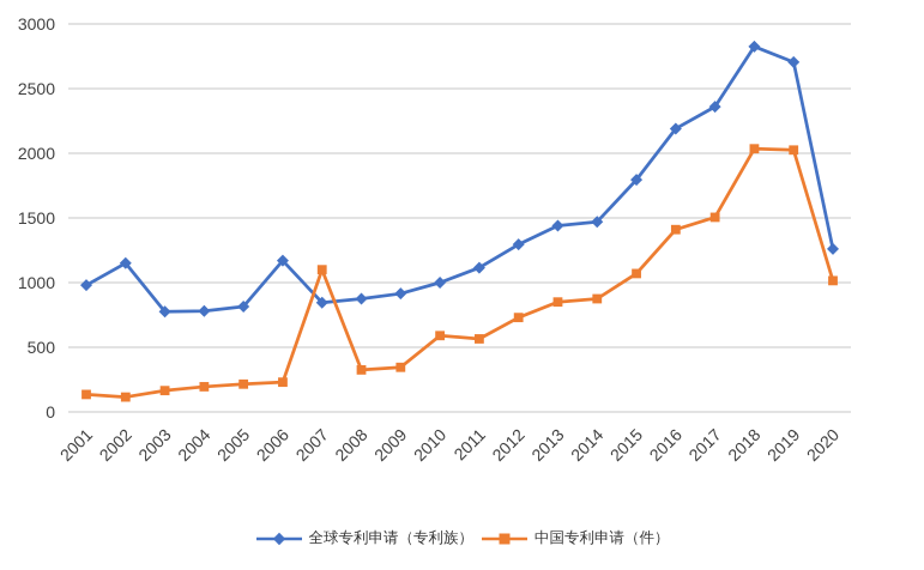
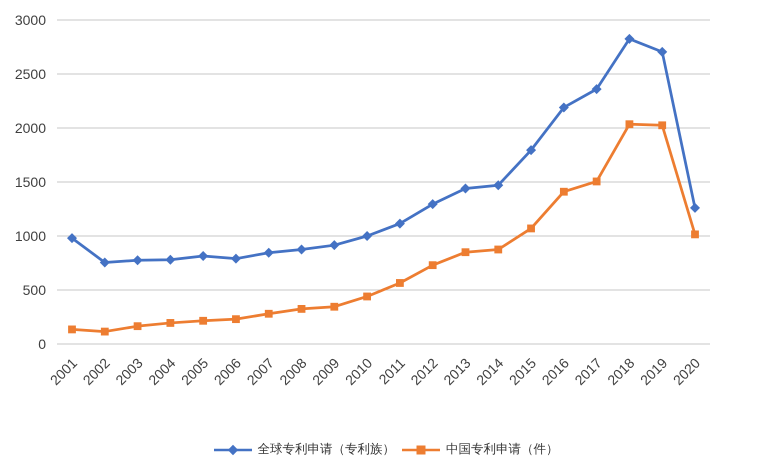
全球专利申请（专利族）/2002: 1150 -> 760
全球专利申请（专利族）/2006: 1170 -> 790
中国专利申请（件）/2007: 1100 -> 280
中国专利申请（件）/2010: 590 -> 440
